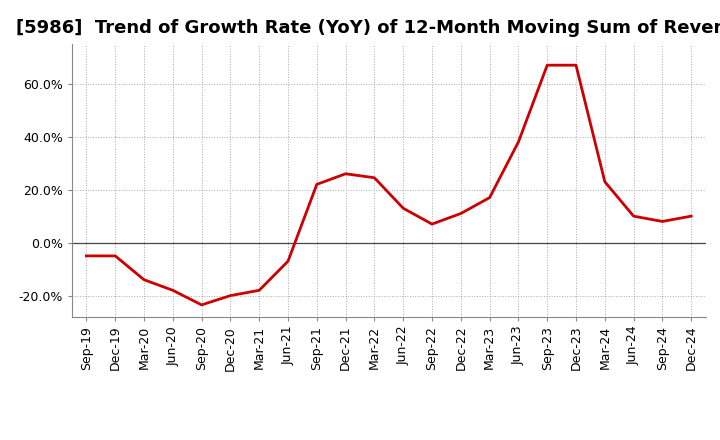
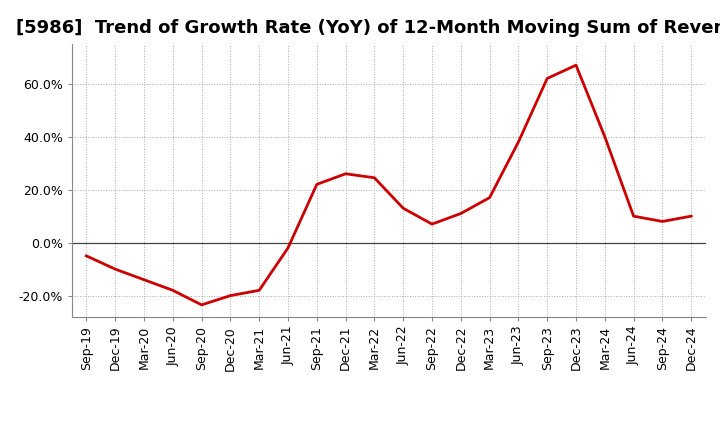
Dec-19: -5.0% -> -10.0%
Jun-21: -7.0% -> -2.0%
Sep-23: 67.0% -> 62.0%
Mar-24: 23.0% -> 40.0%
